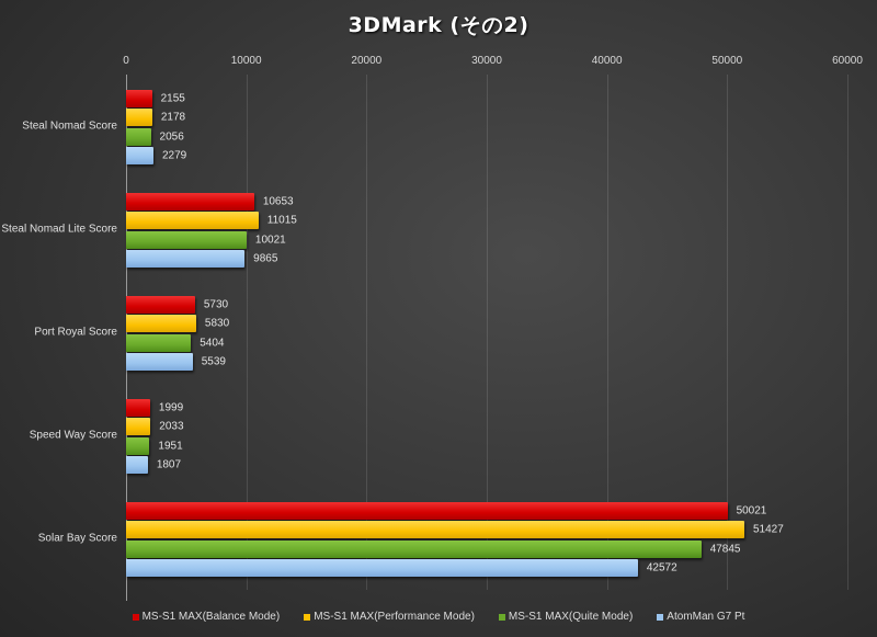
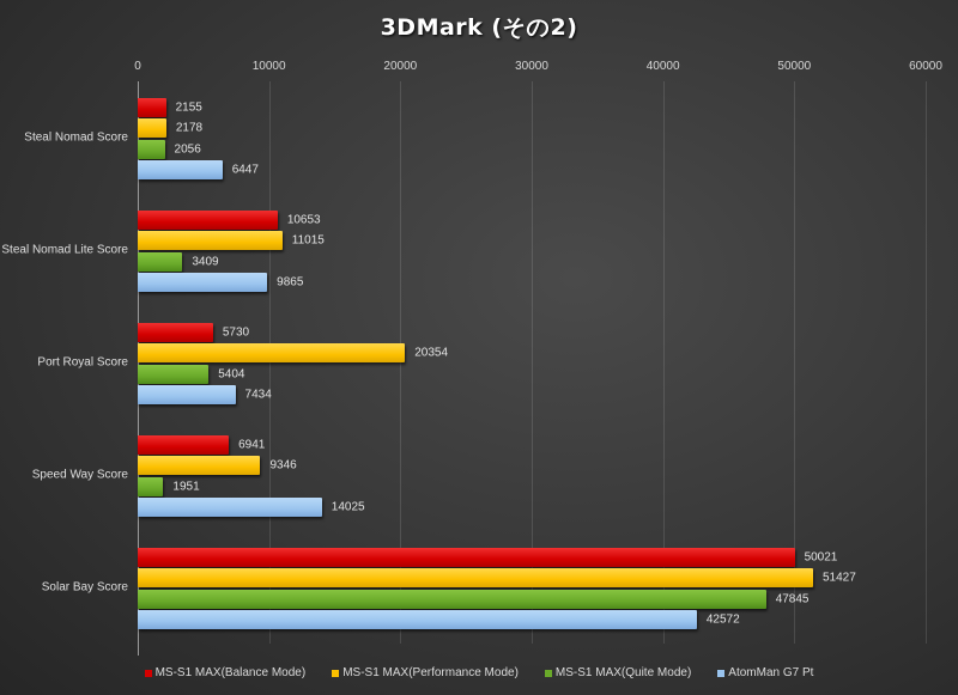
AtomMan G7 Pt/Steal Nomad Score: 2279 -> 6447
MS-S1 MAX(Quite Mode)/Steal Nomad Lite Score: 10021 -> 3409
MS-S1 MAX(Performance Mode)/Port Royal Score: 5830 -> 20354
AtomMan G7 Pt/Port Royal Score: 5539 -> 7434
MS-S1 MAX(Balance Mode)/Speed Way Score: 1999 -> 6941
MS-S1 MAX(Performance Mode)/Speed Way Score: 2033 -> 9346
AtomMan G7 Pt/Speed Way Score: 1807 -> 14025
